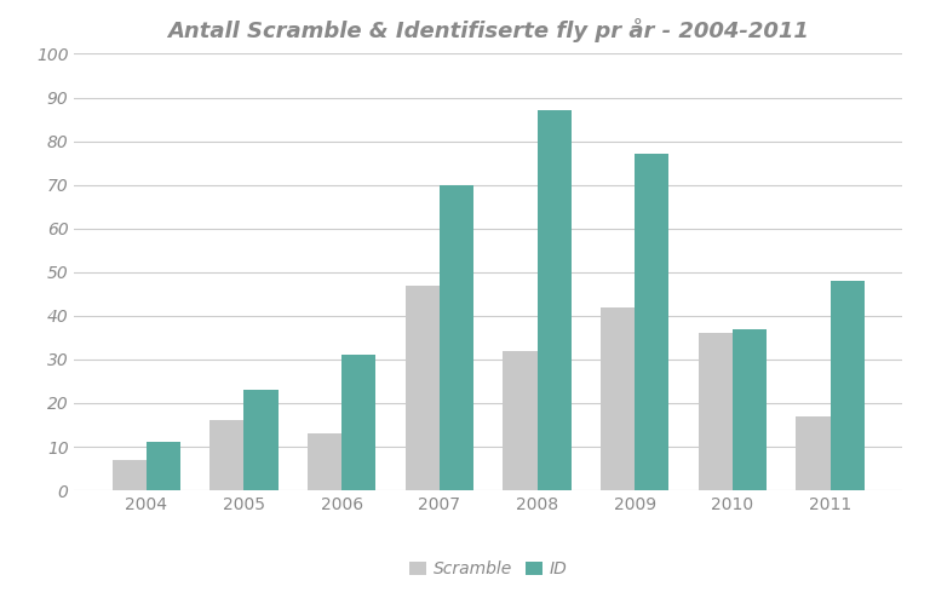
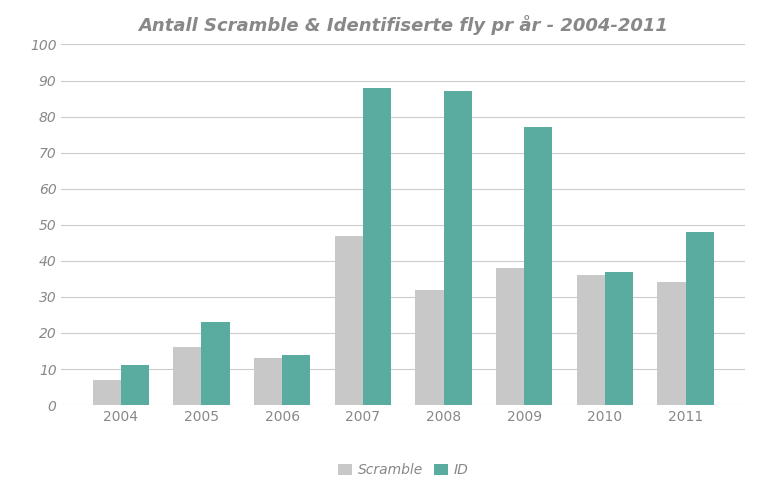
ID/2006: 31 -> 14
ID/2007: 70 -> 88
Scramble/2009: 42 -> 38
Scramble/2011: 17 -> 34
